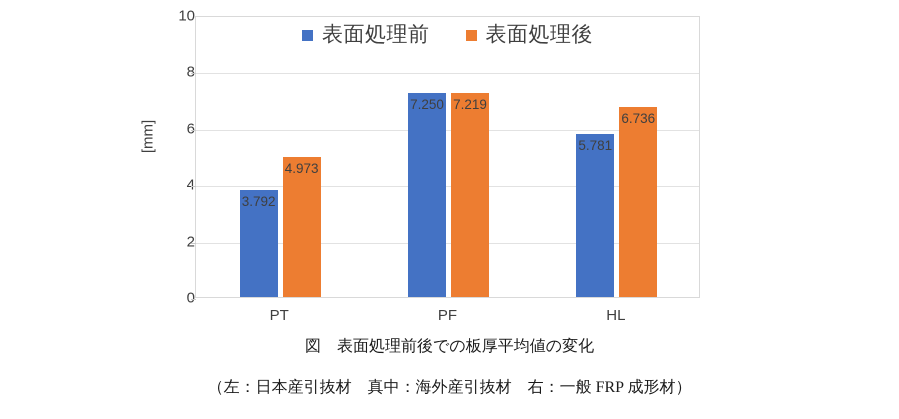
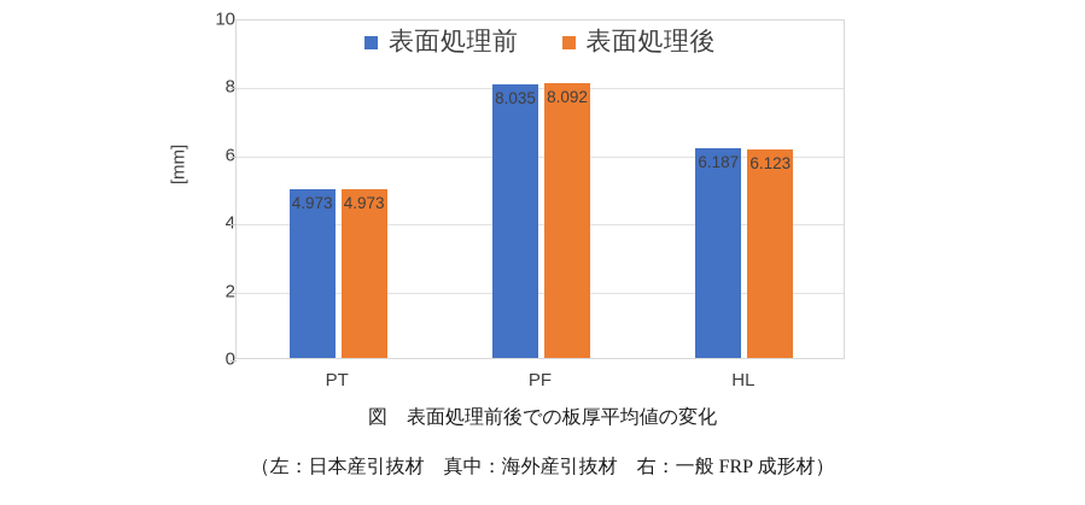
表面処理前/PT: 3.792 -> 4.973
表面処理前/PF: 7.250 -> 8.035
表面処理後/PF: 7.219 -> 8.092
表面処理前/HL: 5.781 -> 6.187
表面処理後/HL: 6.736 -> 6.123
